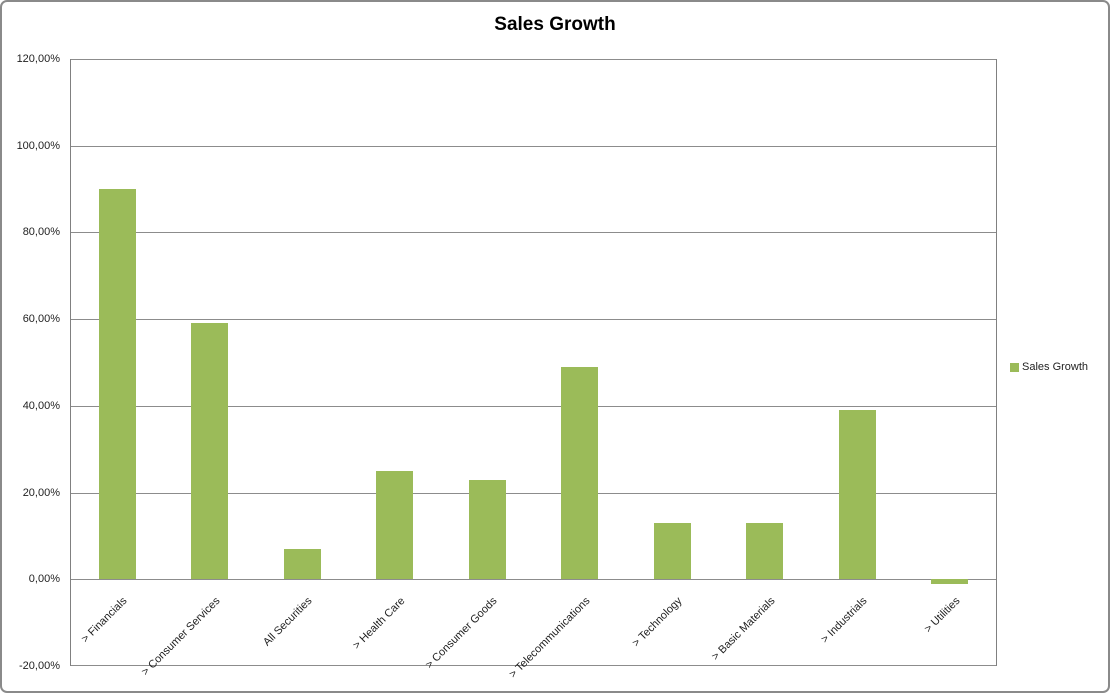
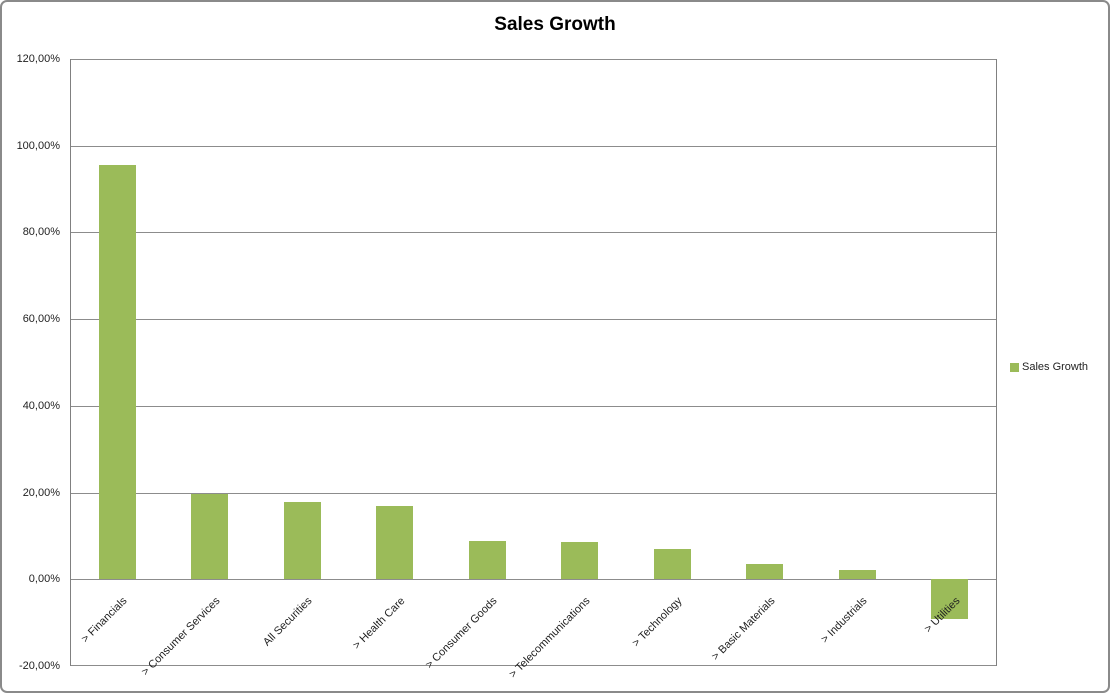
> Financials: 90% -> 96%
> Consumer Services: 59% -> 20%
All Securities: 7% -> 18%
> Health Care: 25% -> 17%
> Consumer Goods: 23% -> 9%
> Telecommunications: 49% -> 8%
> Technology: 13% -> 7%
> Basic Materials: 13% -> 4%
> Industrials: 39% -> 2%
> Utilities: -1% -> -9%
